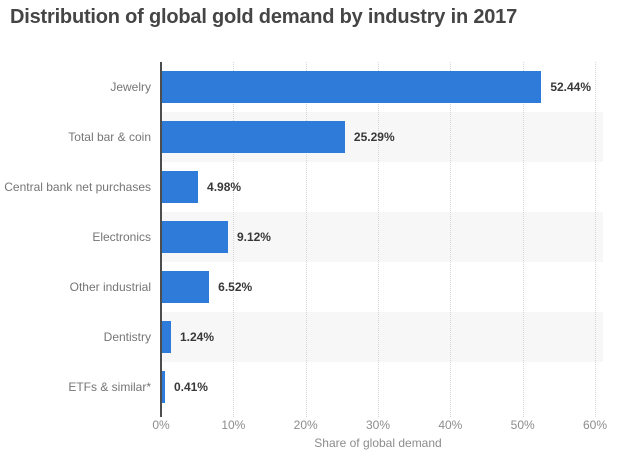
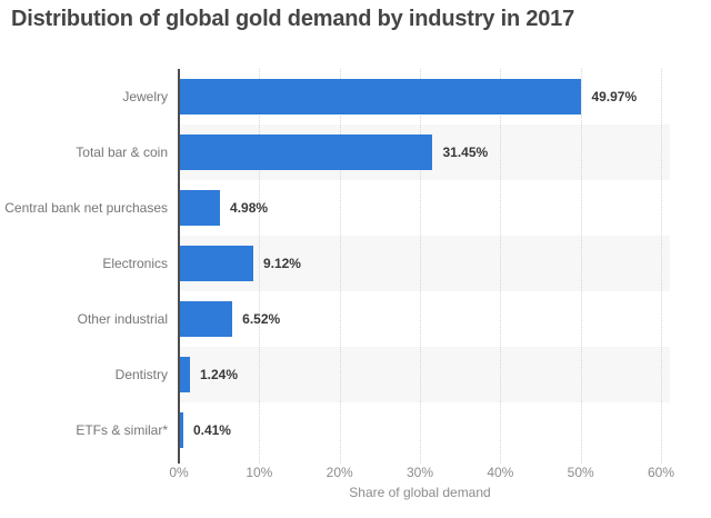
Jewelry: 52.44% -> 49.97%
Total bar & coin: 25.29% -> 31.45%
